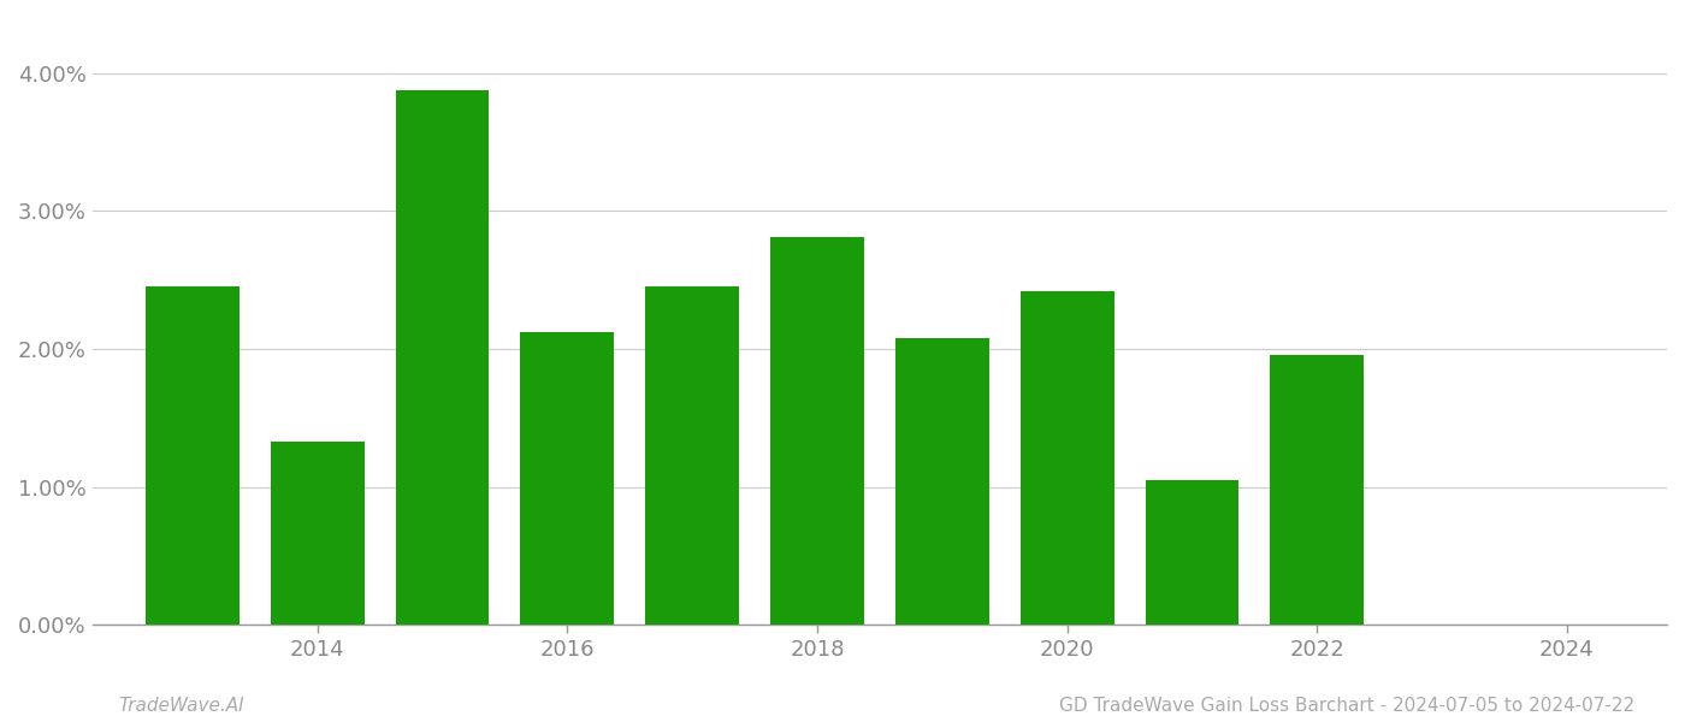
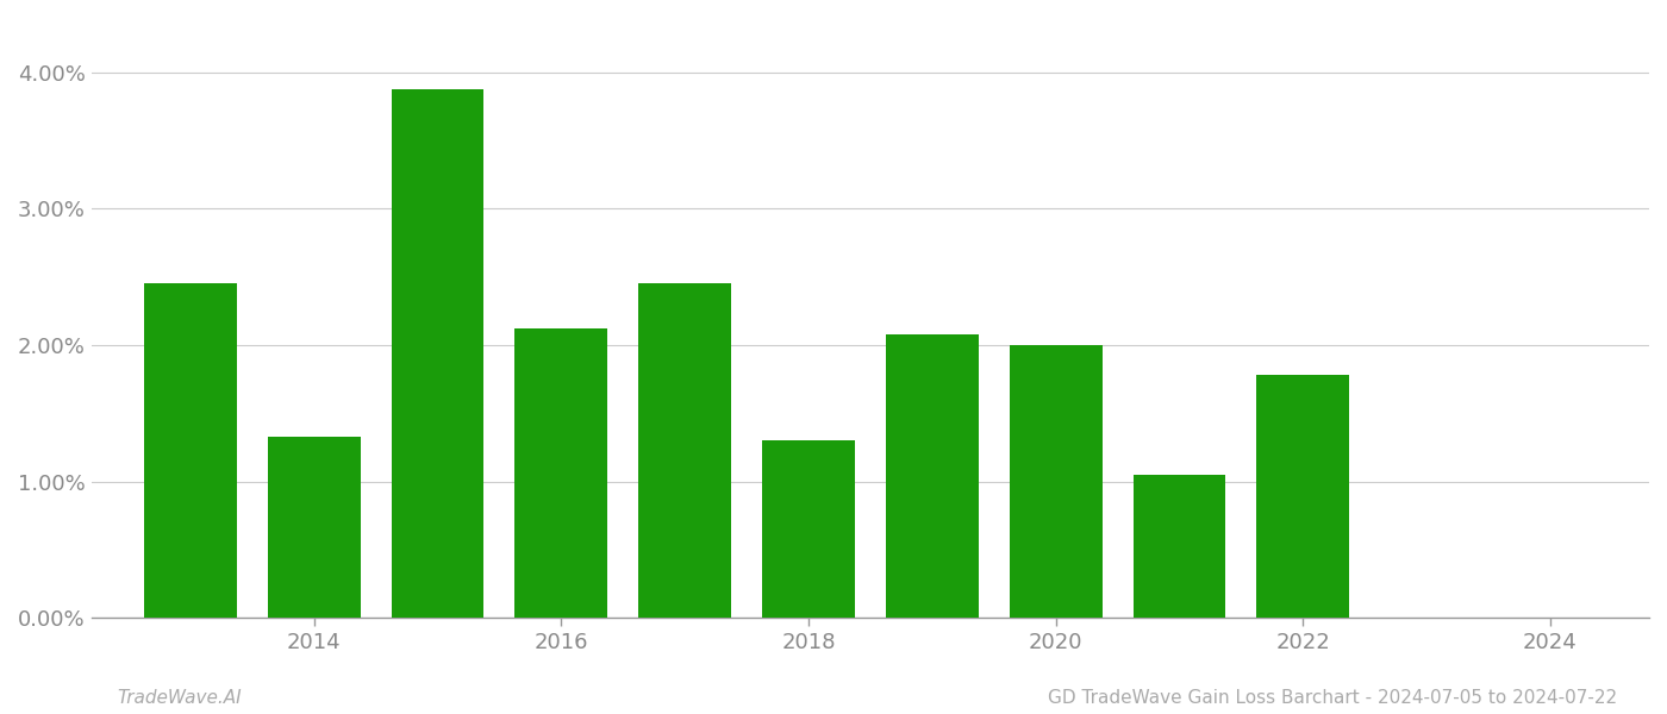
2018: 2.81% -> 1.30%
2020: 2.42% -> 2.00%
2022: 1.96% -> 1.78%
